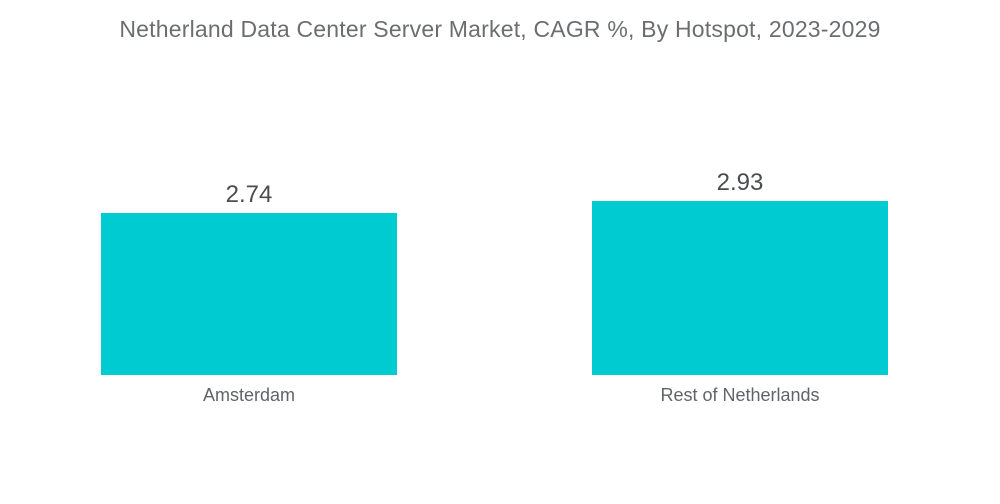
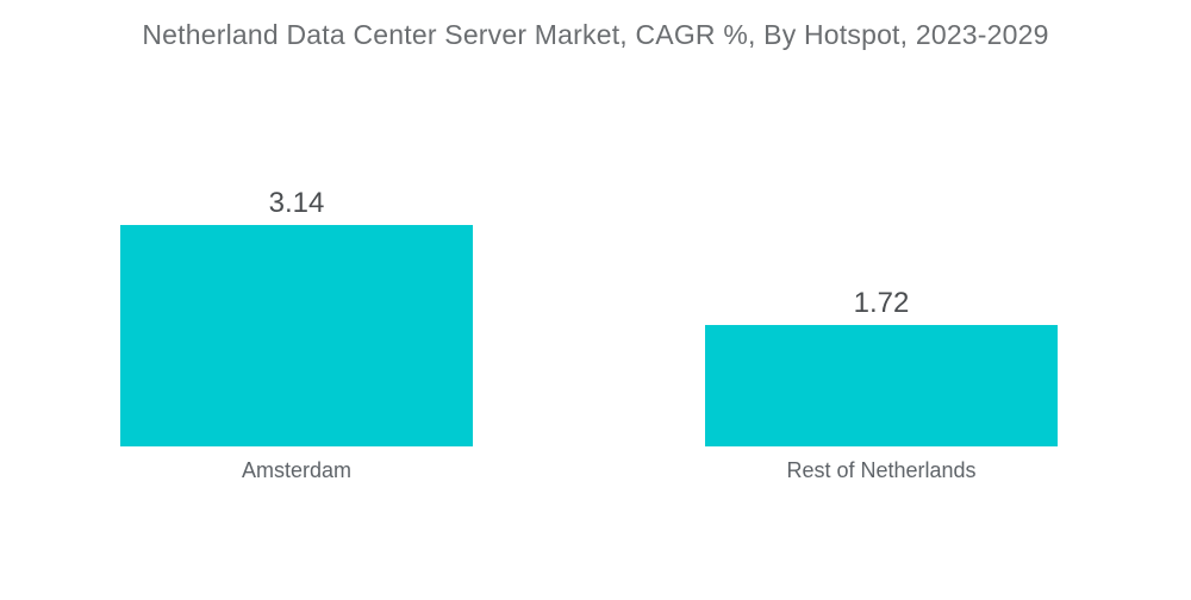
Amsterdam: 2.74 -> 3.14
Rest of Netherlands: 2.93 -> 1.72
